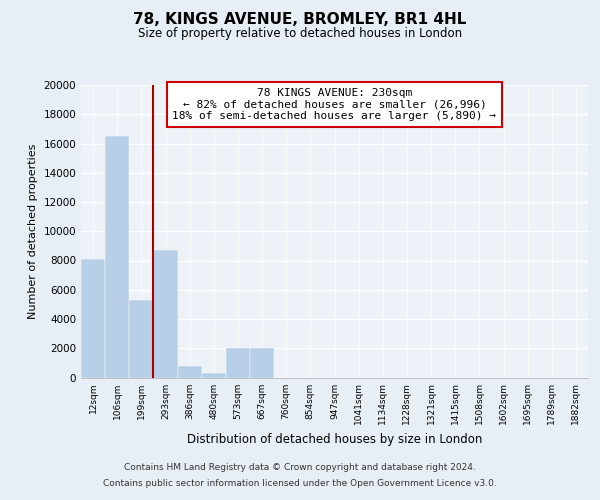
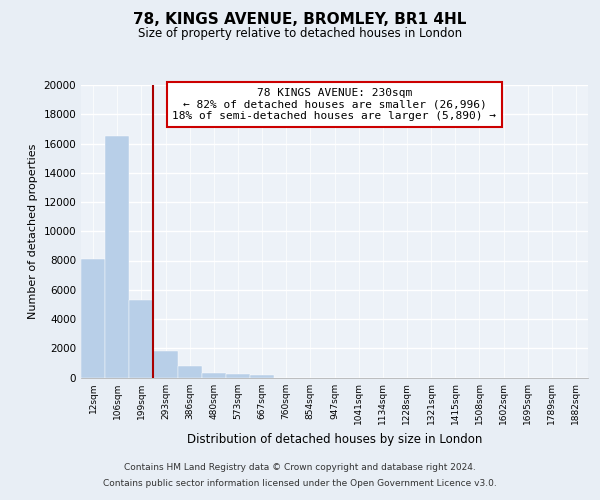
293sqm: 8700 -> 1800
573sqm: 2000 -> 200
667sqm: 2000 -> 200
